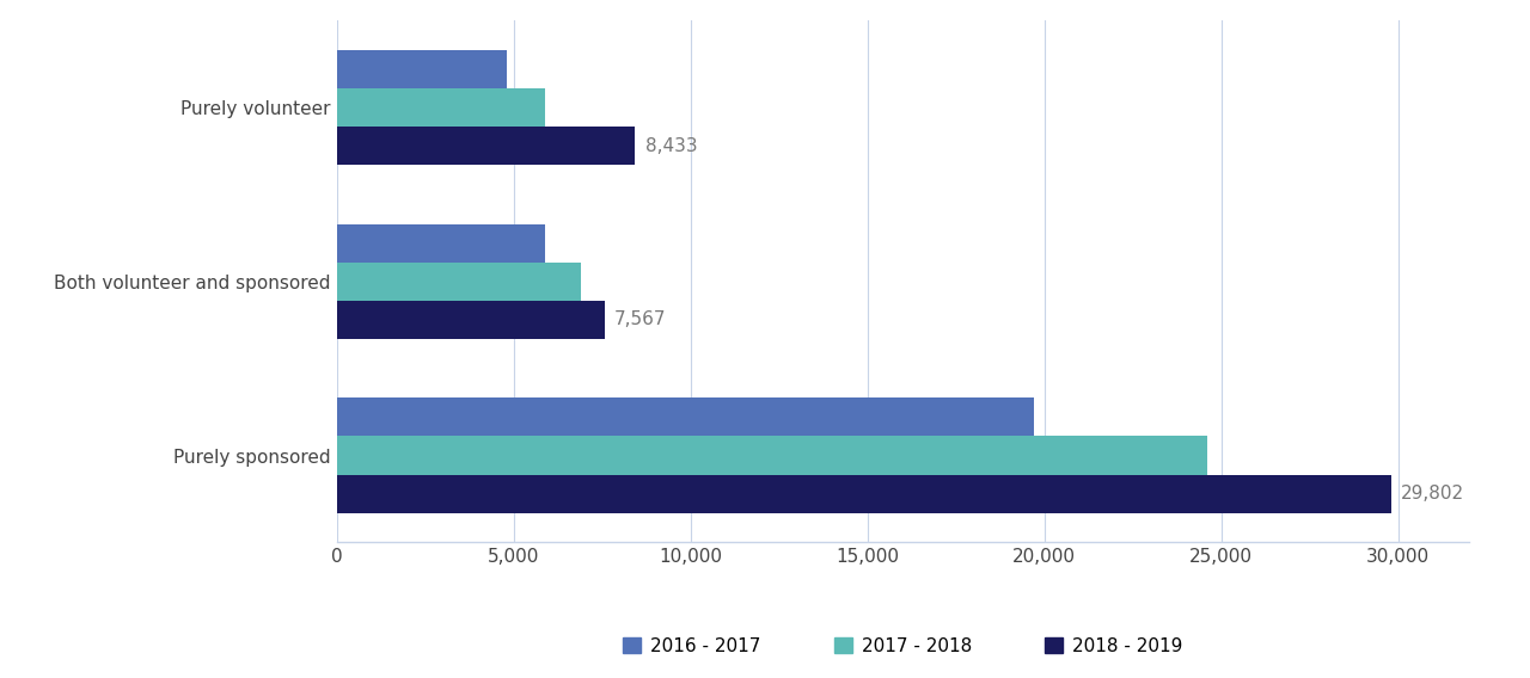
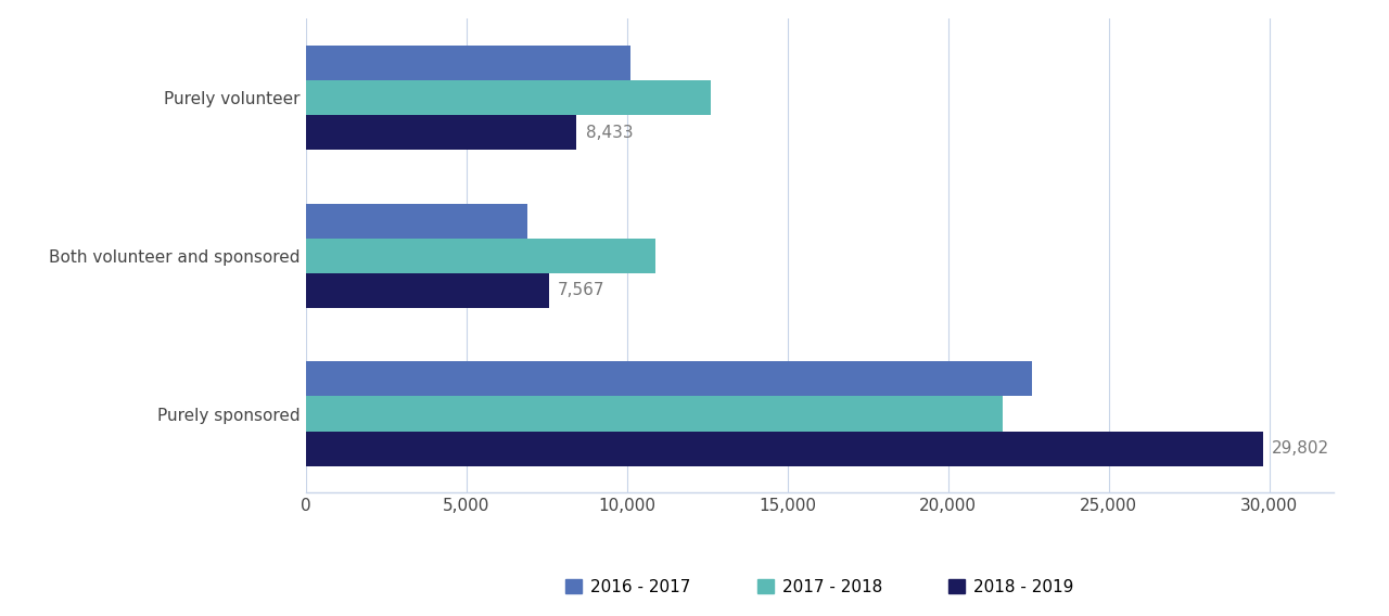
2016 - 2017/Purely volunteer: 4,800 -> 10,100
2017 - 2018/Purely volunteer: 5,900 -> 12,600
2016 - 2017/Both volunteer and sponsored: 5,900 -> 6,900
2017 - 2018/Both volunteer and sponsored: 6,900 -> 10,900
2016 - 2017/Purely sponsored: 19,700 -> 22,600
2017 - 2018/Purely sponsored: 24,600 -> 21,700
